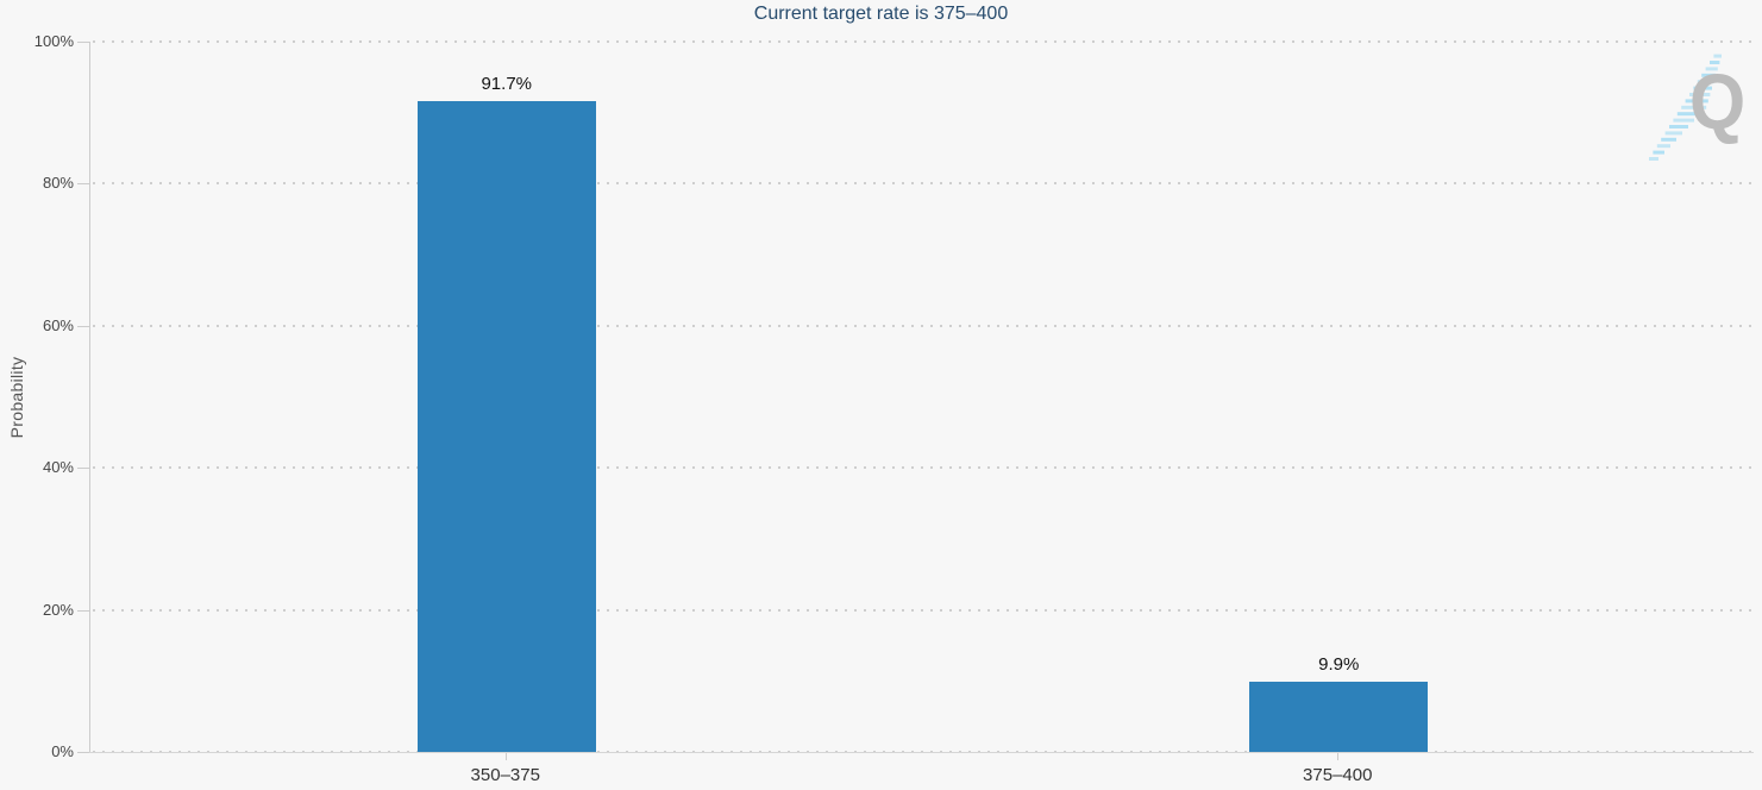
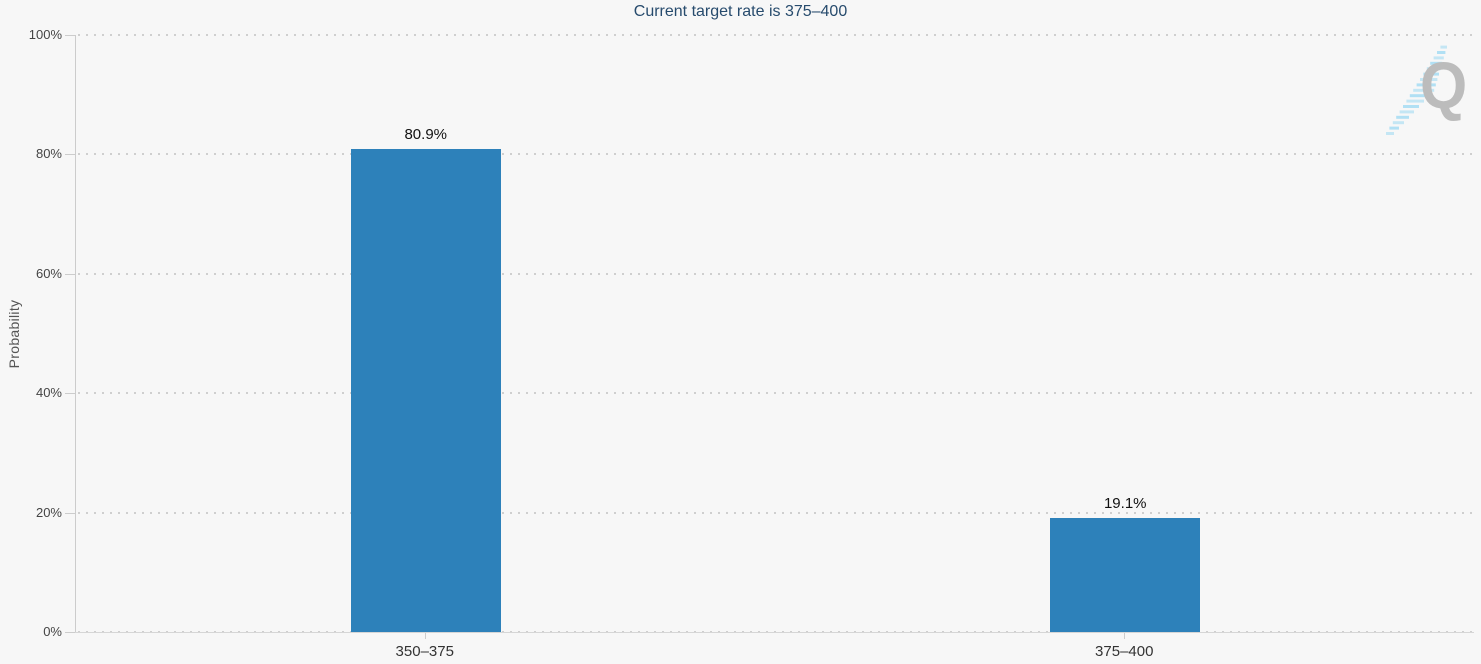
350–375: 91.7% -> 80.9%
375–400: 9.9% -> 19.1%
